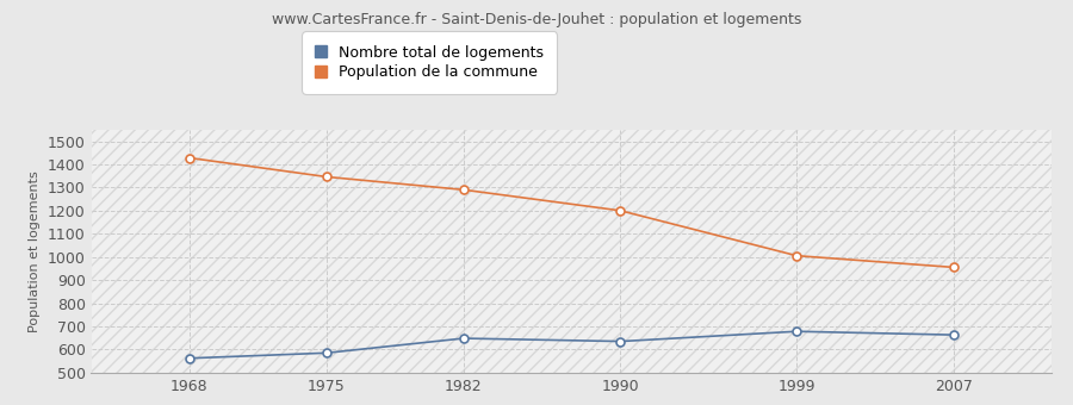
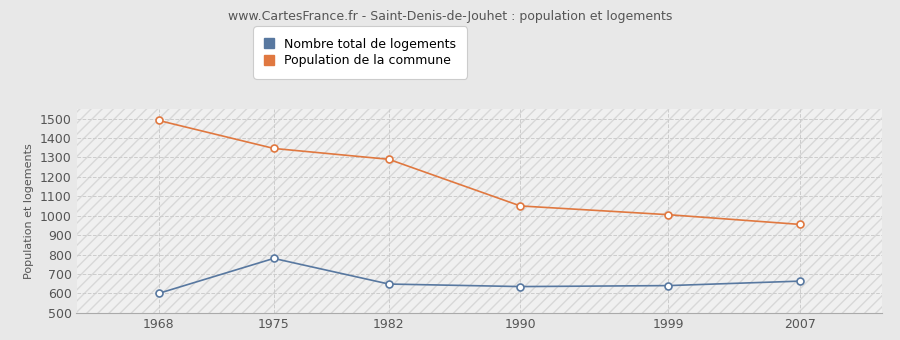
Nombre total de logements/1968: 560 -> 600
Population de la commune/1968: 1430 -> 1490
Nombre total de logements/1975: 580 -> 780
Population de la commune/1990: 1200 -> 1050
Nombre total de logements/1999: 680 -> 640
